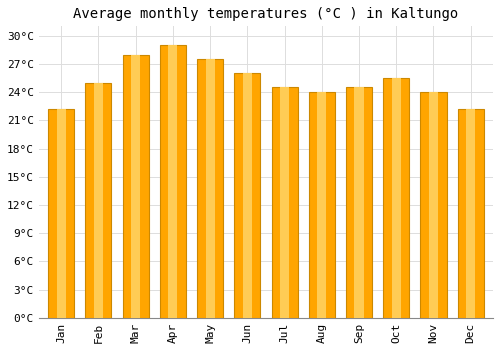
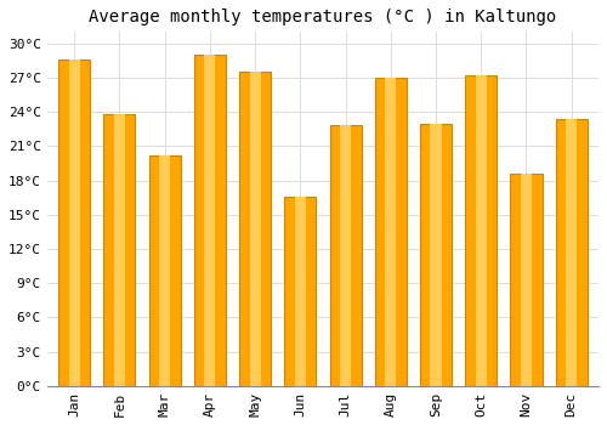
Jan: 22.2°C -> 28.6°C
Feb: 25.0°C -> 23.8°C
Mar: 28.0°C -> 20.2°C
Jun: 26.0°C -> 16.6°C
Jul: 24.5°C -> 22.8°C
Aug: 24.0°C -> 27.0°C
Sep: 24.5°C -> 23.0°C
Oct: 25.5°C -> 27.2°C
Nov: 24.0°C -> 18.6°C
Dec: 22.2°C -> 23.4°C
